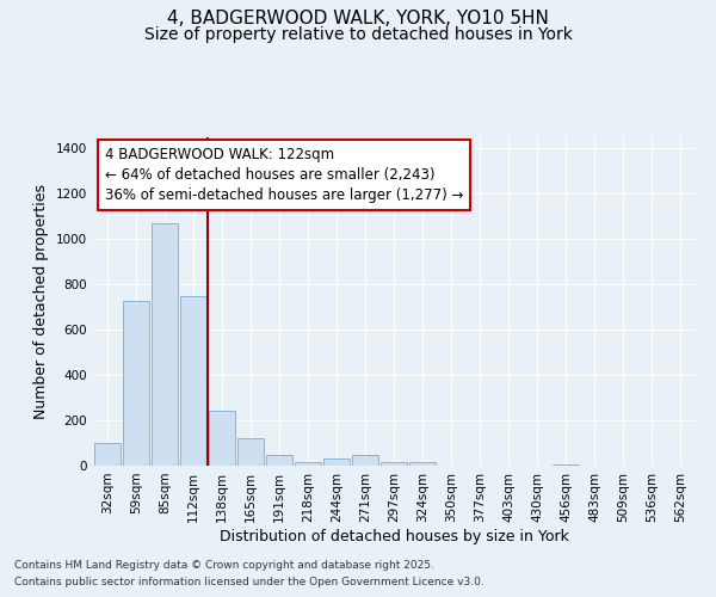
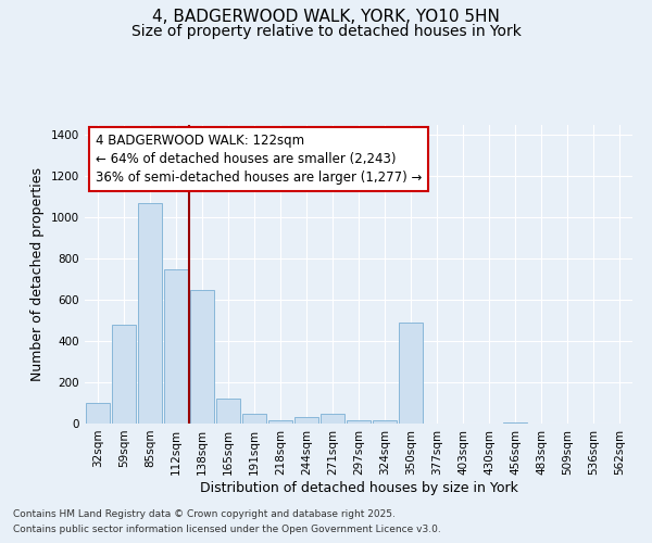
59sqm: 730 -> 480
138sqm: 240 -> 650
350sqm: 0 -> 490
